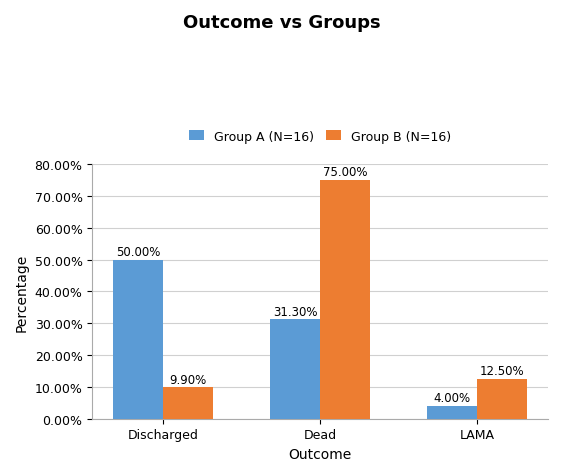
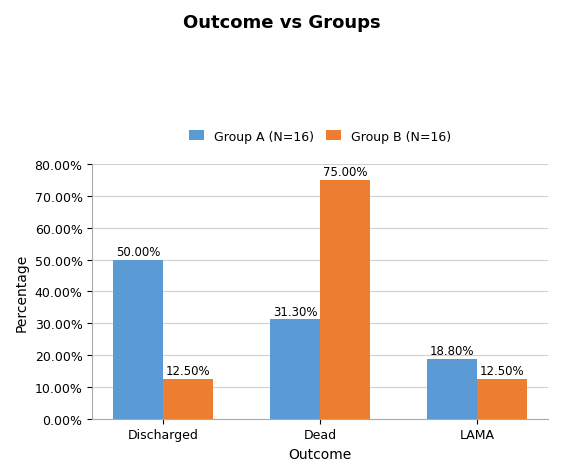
Group B (N=16)/Discharged: 9.90% -> 12.50%
Group A (N=16)/LAMA: 4.00% -> 18.80%
